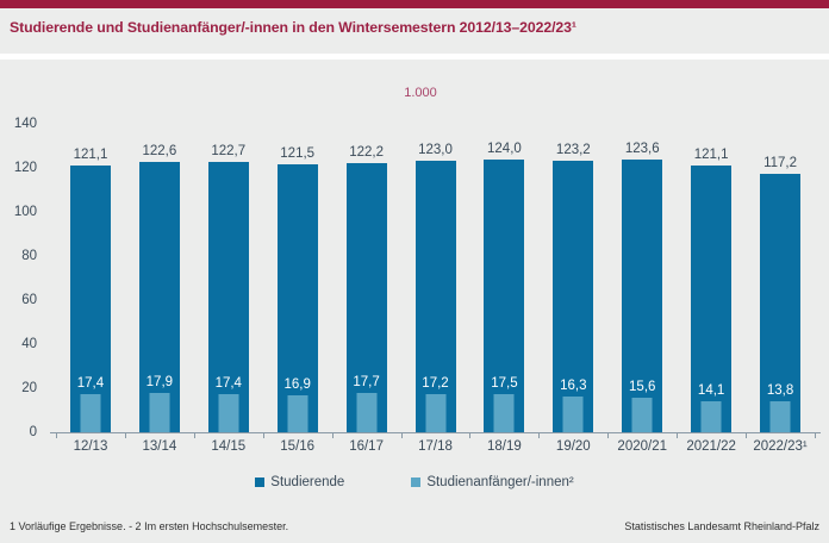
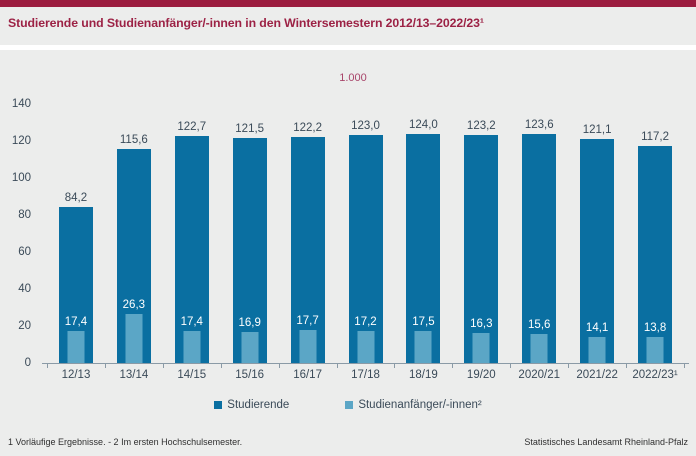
Studierende/12/13: 121,1 -> 84,2
Studierende/13/14: 122,6 -> 115,6
Studienanfänger/-innen²/13/14: 17,9 -> 26,3
